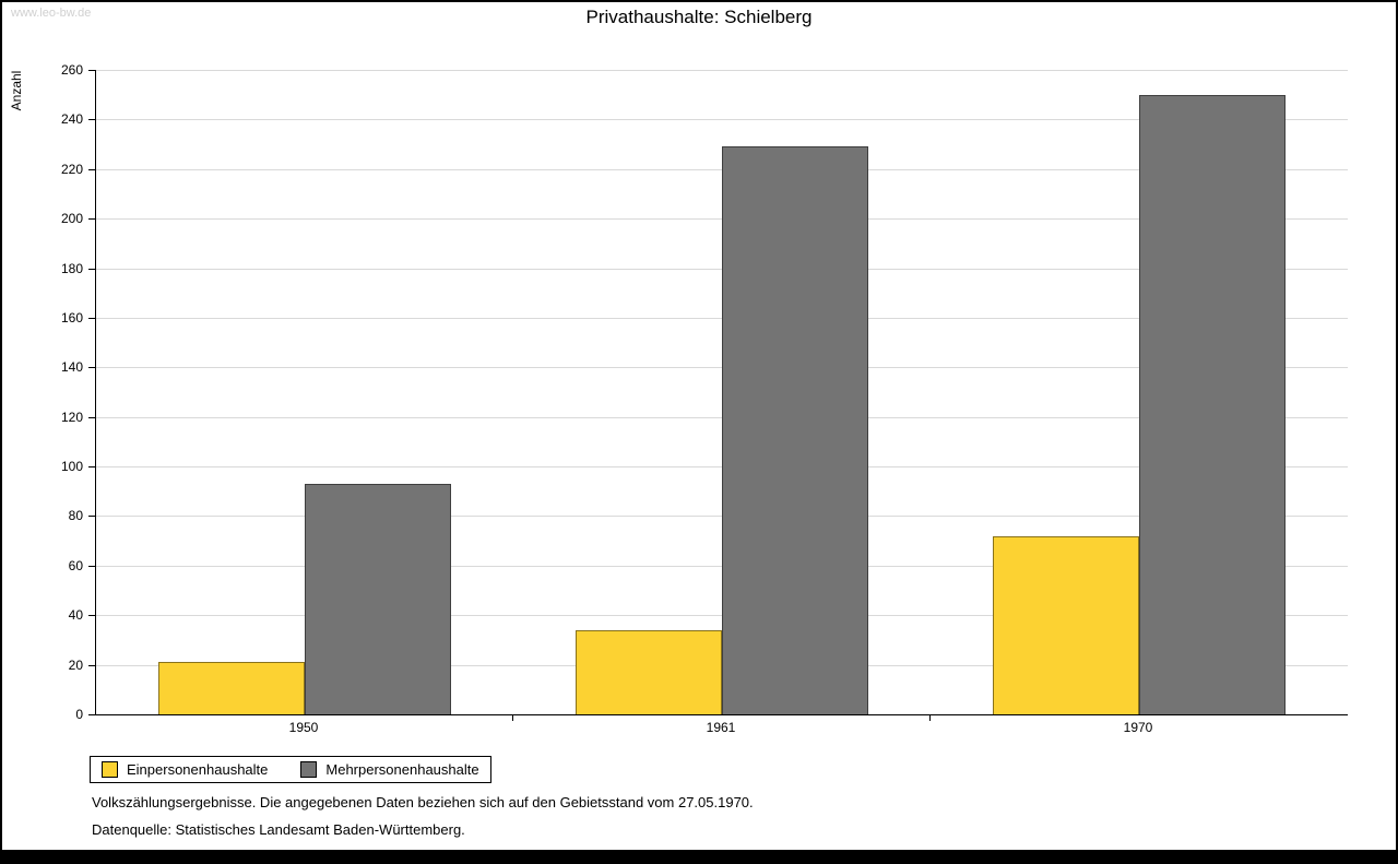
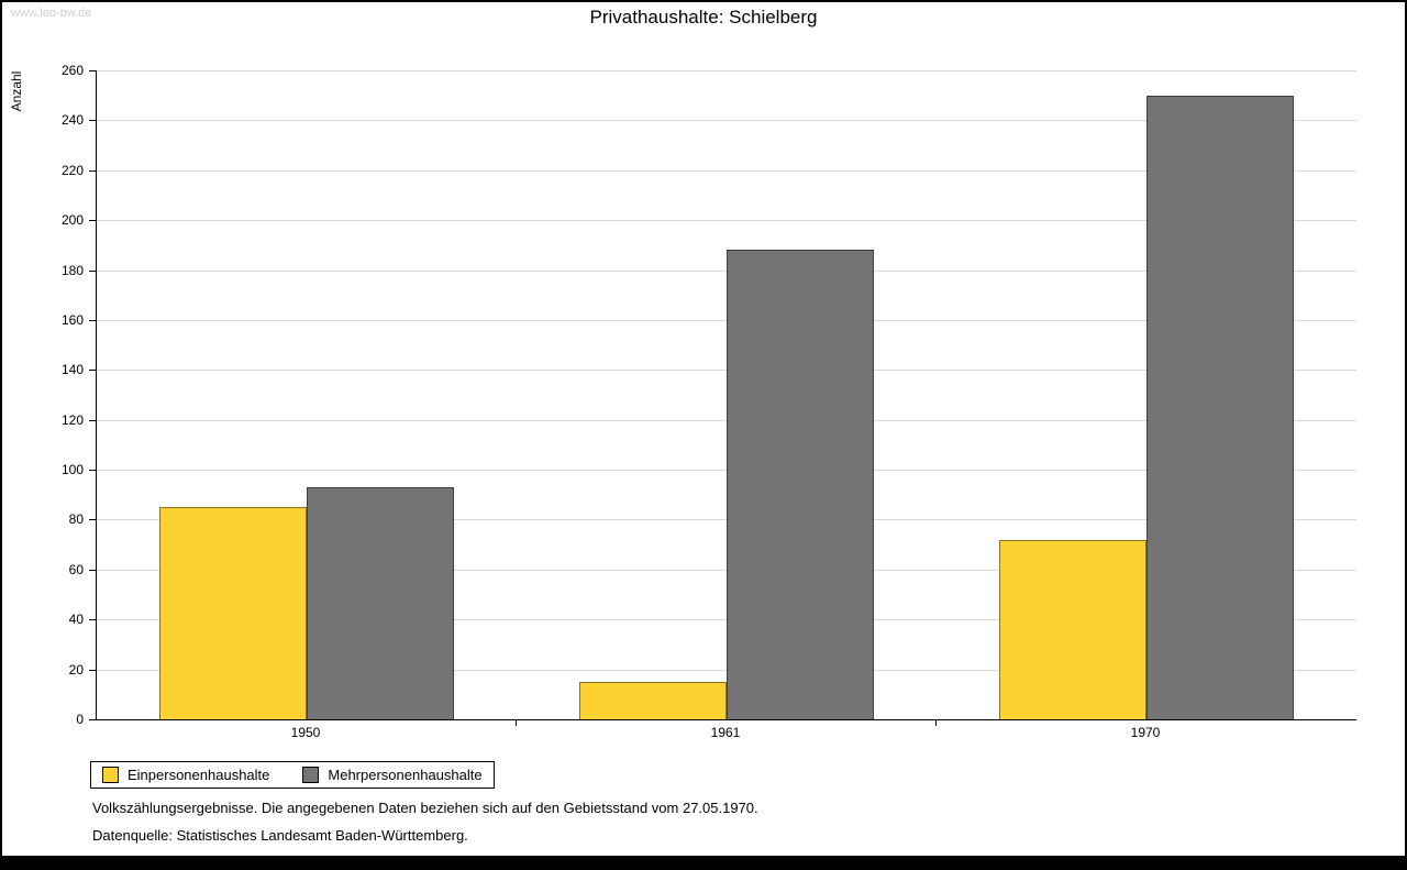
Einpersonenhaushalte/1950: 21 -> 85
Einpersonenhaushalte/1961: 34 -> 15
Mehrpersonenhaushalte/1961: 229 -> 188
